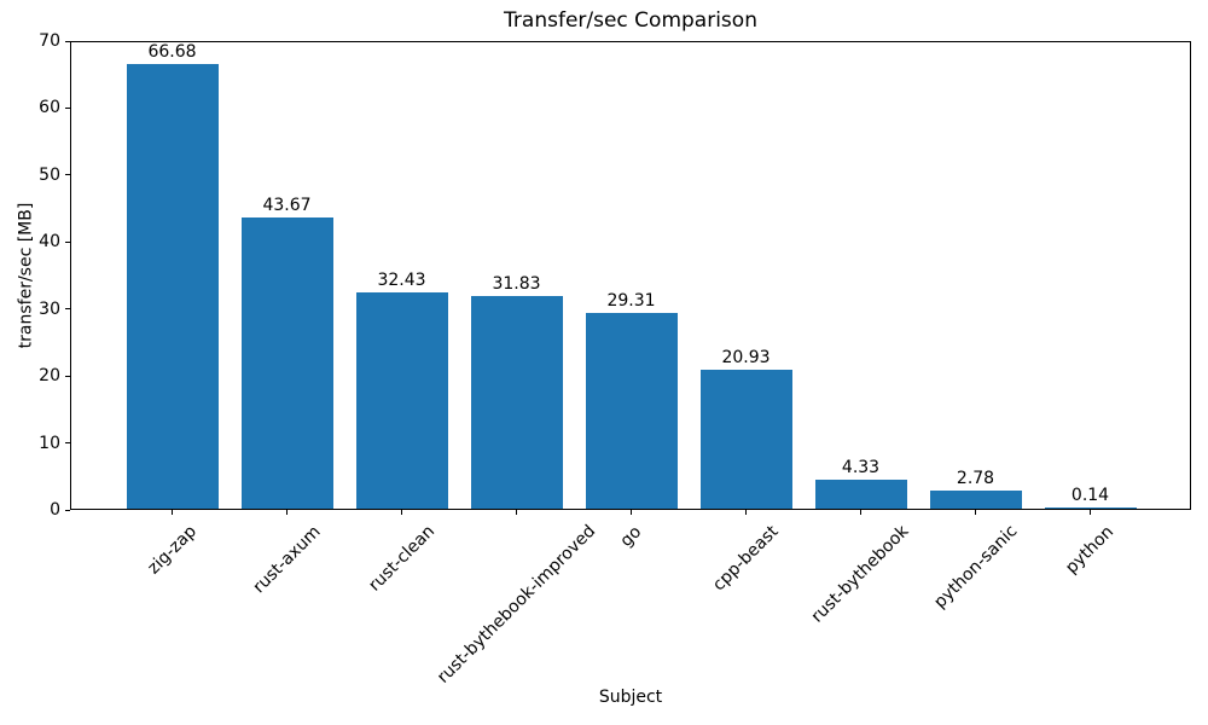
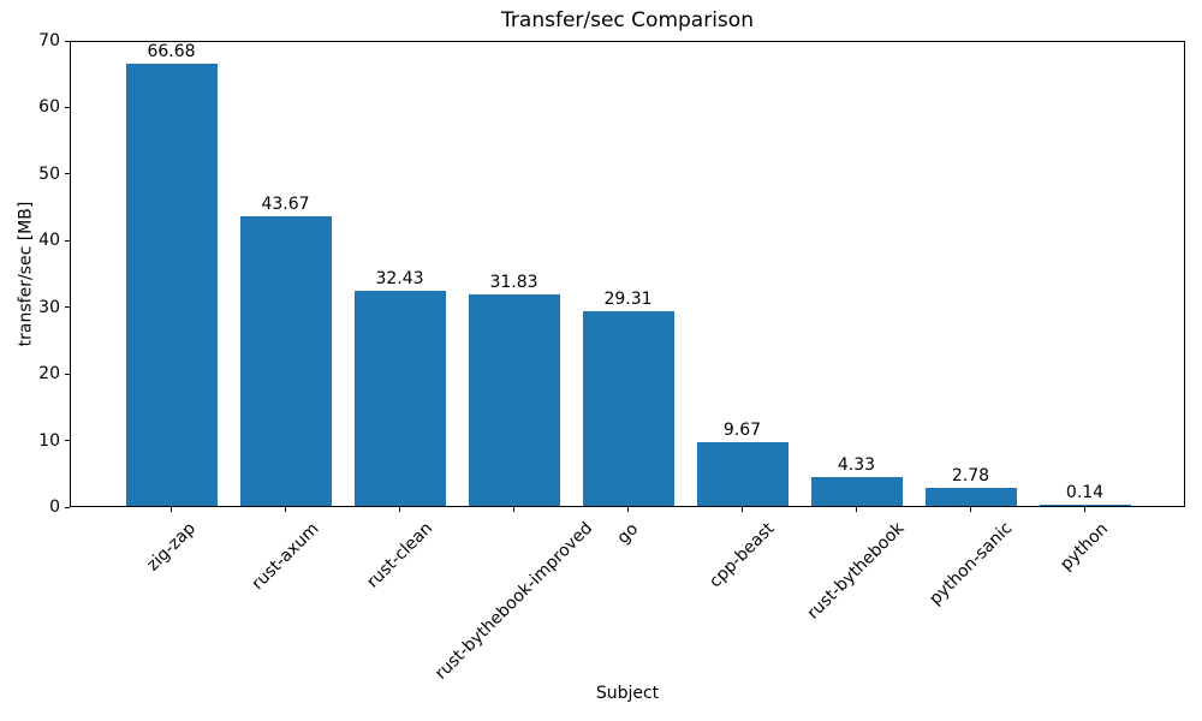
cpp-beast: 20.93 -> 9.67
